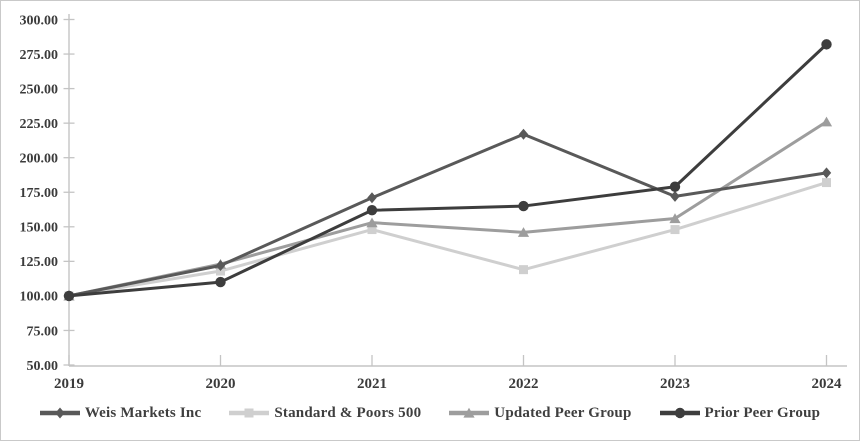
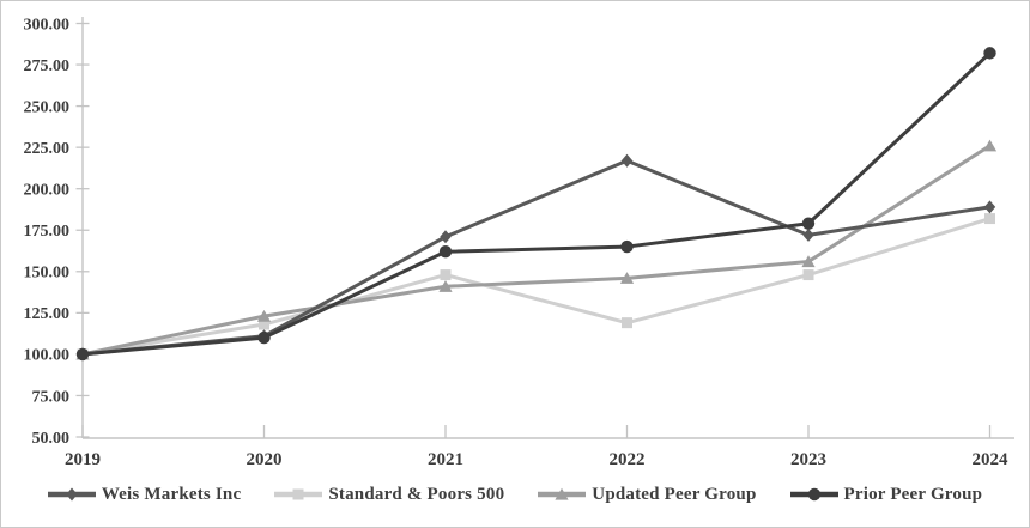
Weis Markets Inc/2020: 122 -> 111
Updated Peer Group/2021: 153 -> 141
